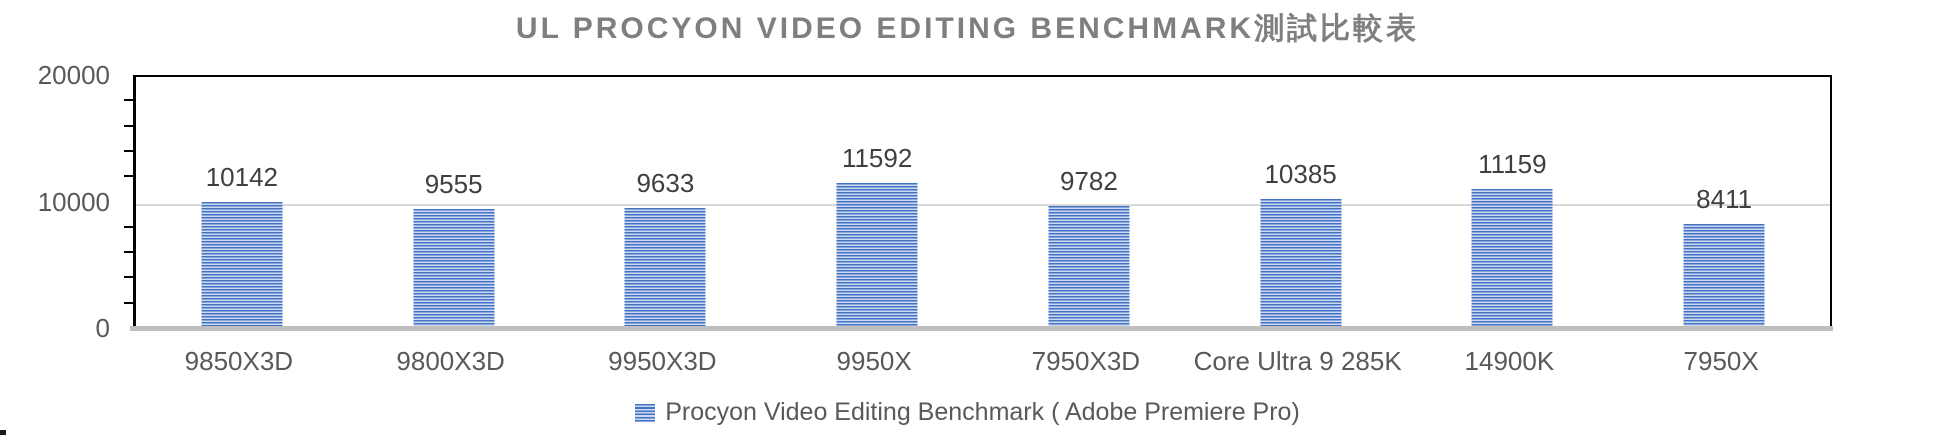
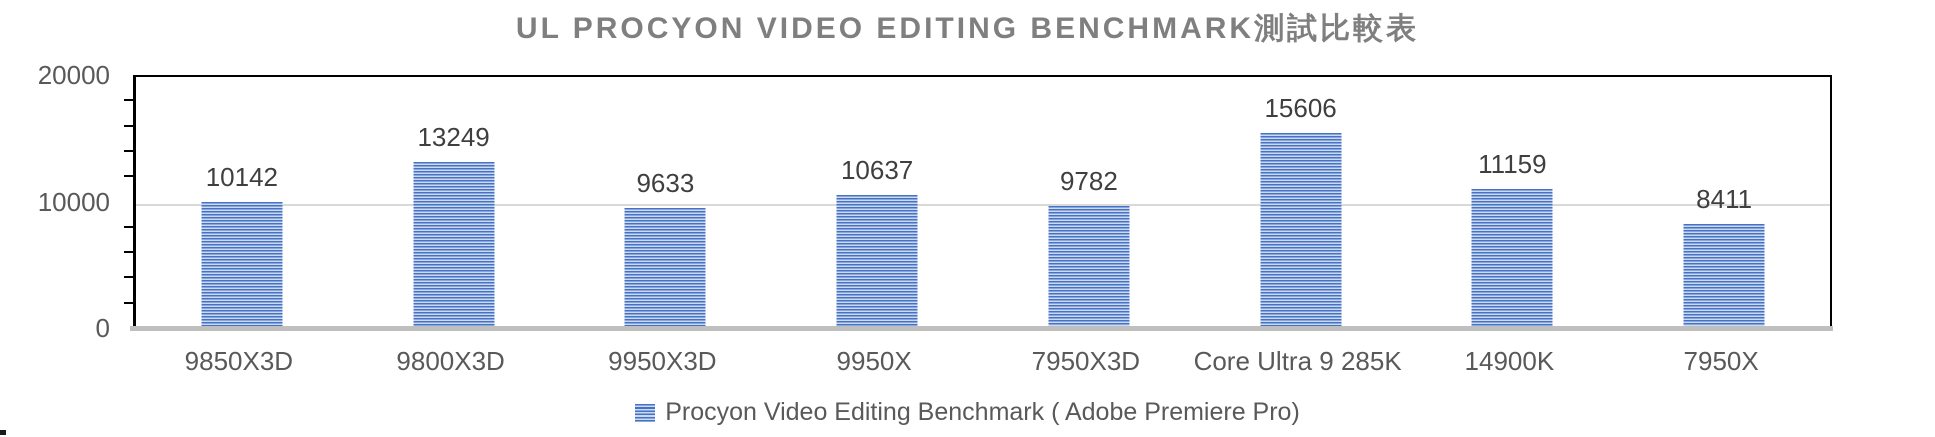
9800X3D: 9555 -> 13249
9950X: 11592 -> 10637
Core Ultra 9 285K: 10385 -> 15606
